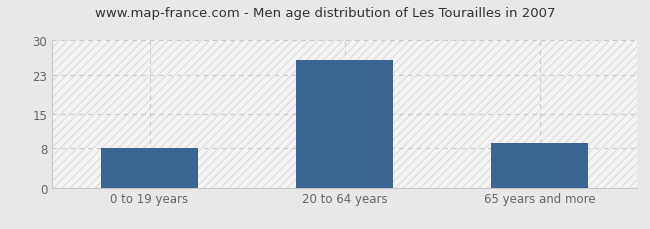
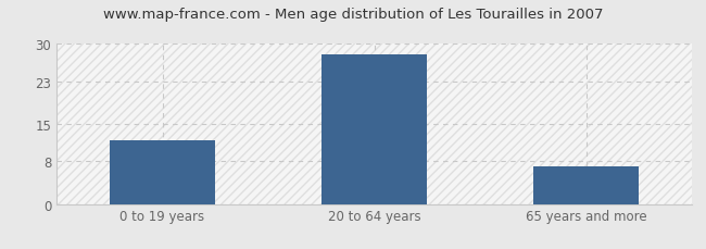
0 to 19 years: 8 -> 12
20 to 64 years: 26 -> 28
65 years and more: 9 -> 7
